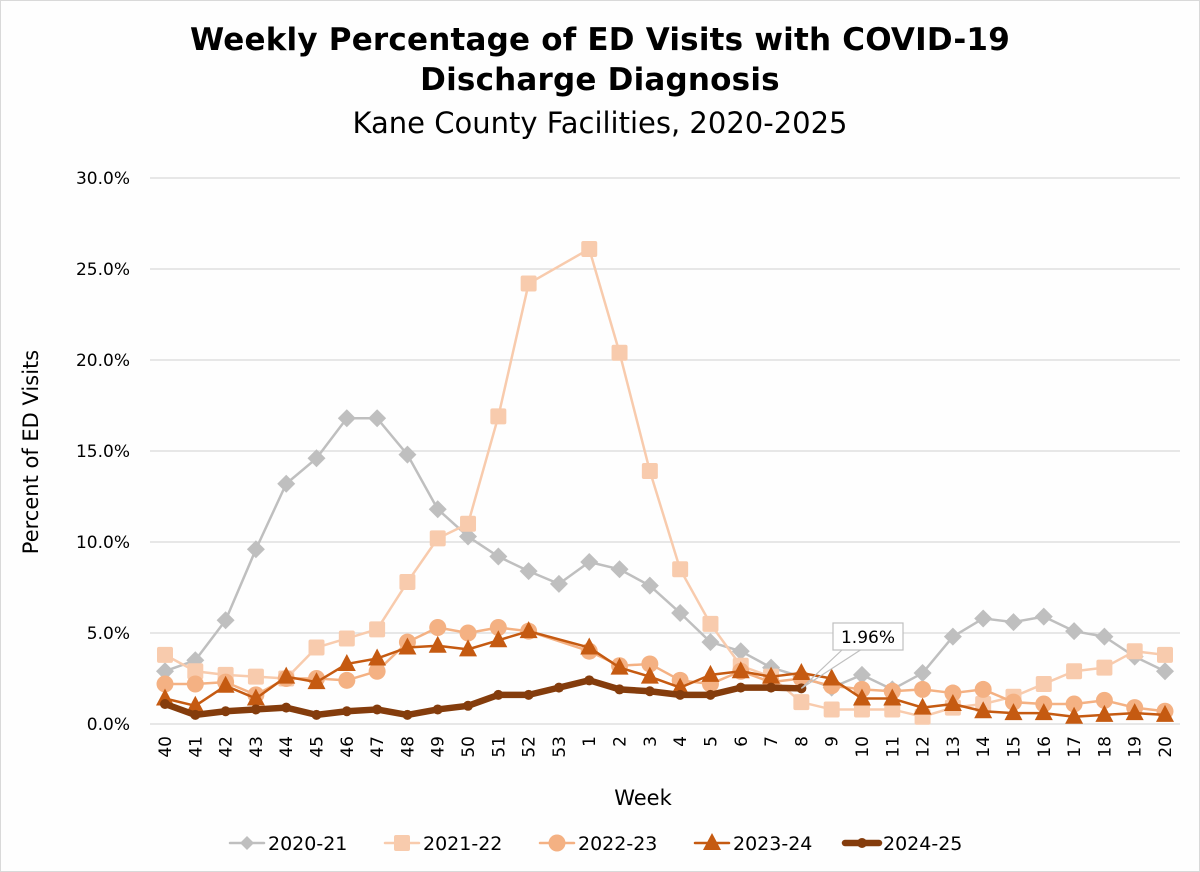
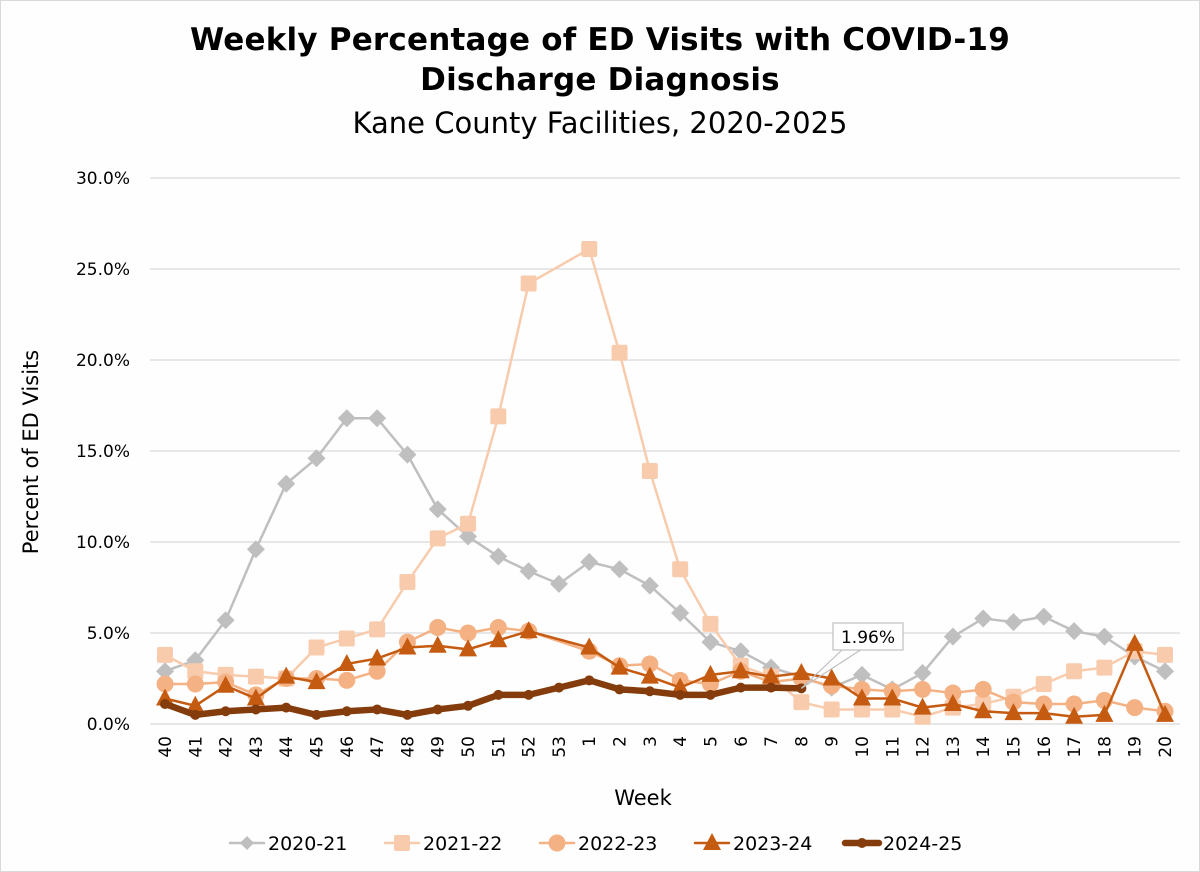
2023-24/19: 0.6% -> 4.4%
